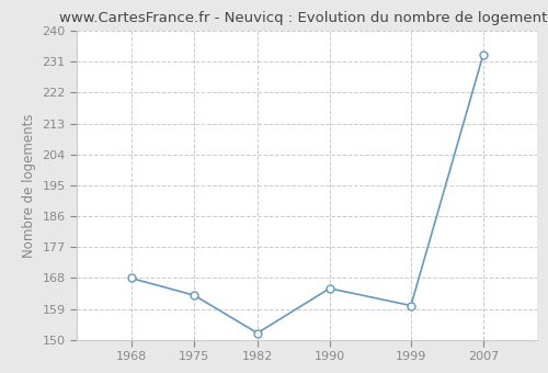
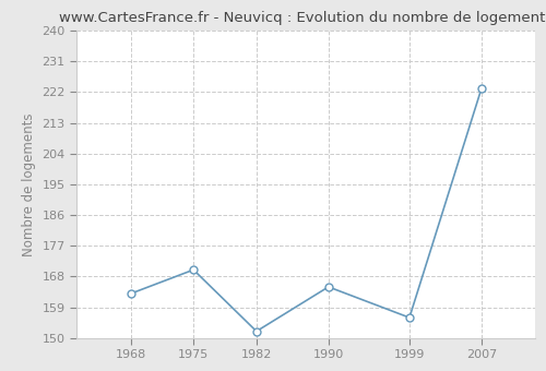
1968: 168 -> 163
1975: 163 -> 170
1999: 160 -> 156
2007: 233 -> 223
